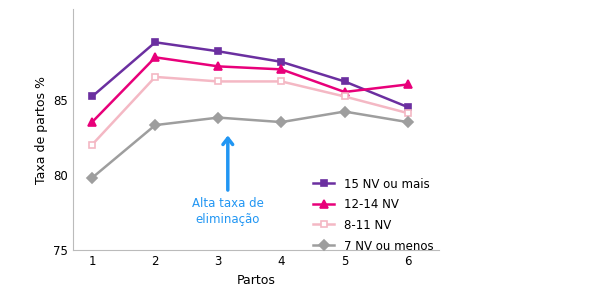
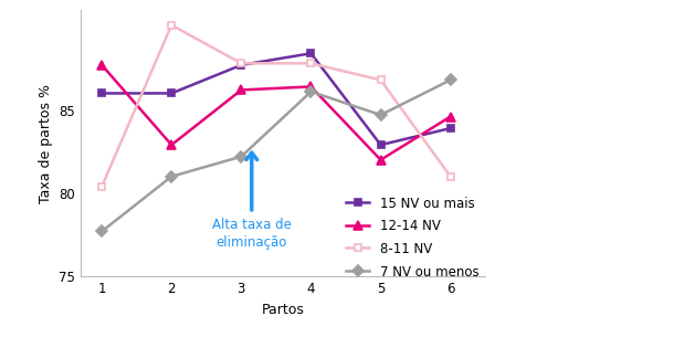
15 NV ou mais/1: 85.2 -> 86.0
12-14 NV/1: 83.5 -> 87.7
8-11 NV/1: 82.0 -> 80.4
7 NV ou menos/1: 79.8 -> 77.7
15 NV ou mais/2: 88.8 -> 86.0
12-14 NV/2: 87.8 -> 82.9
8-11 NV/2: 86.5 -> 90.1
7 NV ou menos/2: 83.3 -> 81.0
15 NV ou mais/3: 88.2 -> 87.7
12-14 NV/3: 87.2 -> 86.2
8-11 NV/3: 86.2 -> 87.8
7 NV ou menos/3: 83.8 -> 82.2
15 NV ou mais/4: 87.5 -> 88.4
12-14 NV/4: 87.0 -> 86.4
8-11 NV/4: 86.2 -> 87.8
7 NV ou menos/4: 83.5 -> 86.1
15 NV ou mais/5: 86.2 -> 82.9
12-14 NV/5: 85.5 -> 82.0
8-11 NV/5: 85.2 -> 86.8
7 NV ou menos/5: 84.2 -> 84.7
15 NV ou mais/6: 84.5 -> 83.9
12-14 NV/6: 86.0 -> 84.6
8-11 NV/6: 84.1 -> 81.0
7 NV ou menos/6: 83.5 -> 86.8
